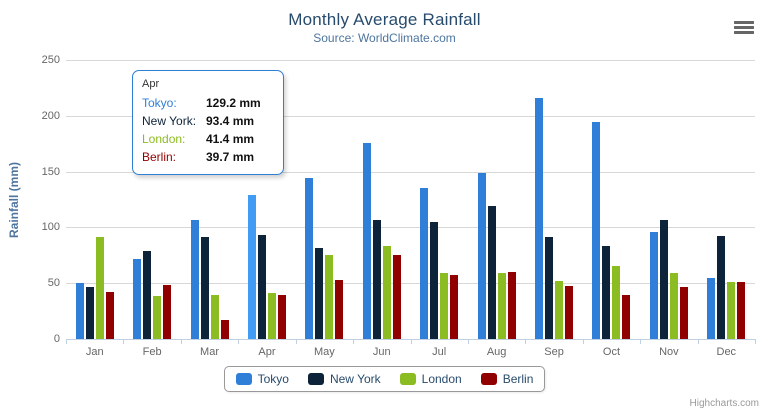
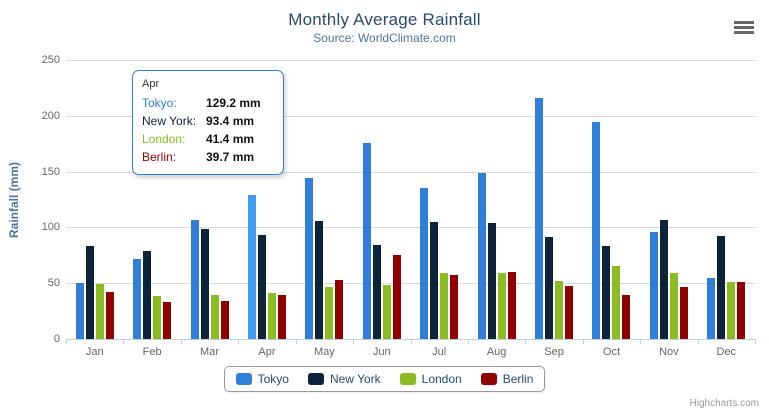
New York/Jan: 47 -> 84
London/Jan: 91 -> 49
Berlin/Feb: 48 -> 33
New York/Mar: 91 -> 98
Berlin/Mar: 17 -> 34
New York/May: 82 -> 106
London/May: 75 -> 47
New York/Jun: 107 -> 84
London/Jun: 83 -> 48
New York/Aug: 119 -> 104
